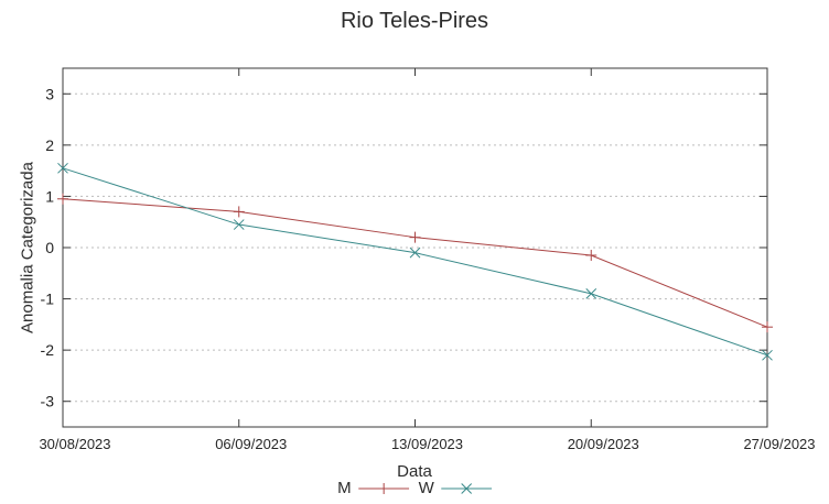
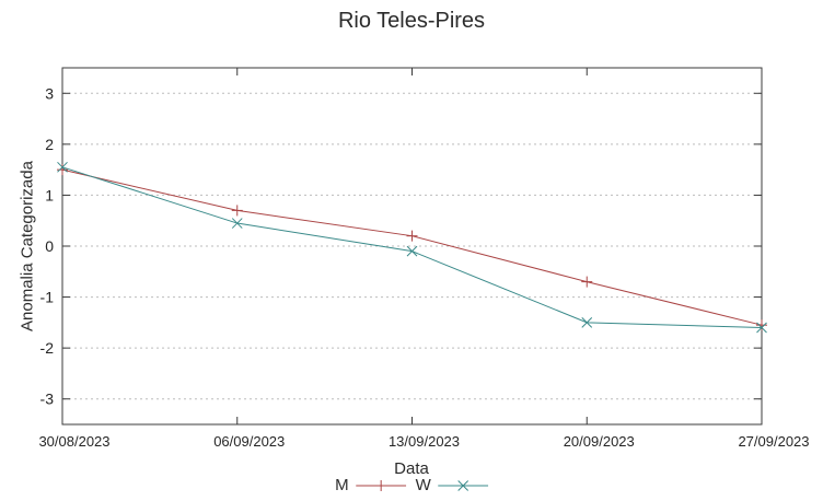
M/30/08/2023: 0.9 -> 1.5
M/20/09/2023: -0.1 -> -0.7
W/20/09/2023: -0.9 -> -1.5
W/27/09/2023: -2.1 -> -1.6
